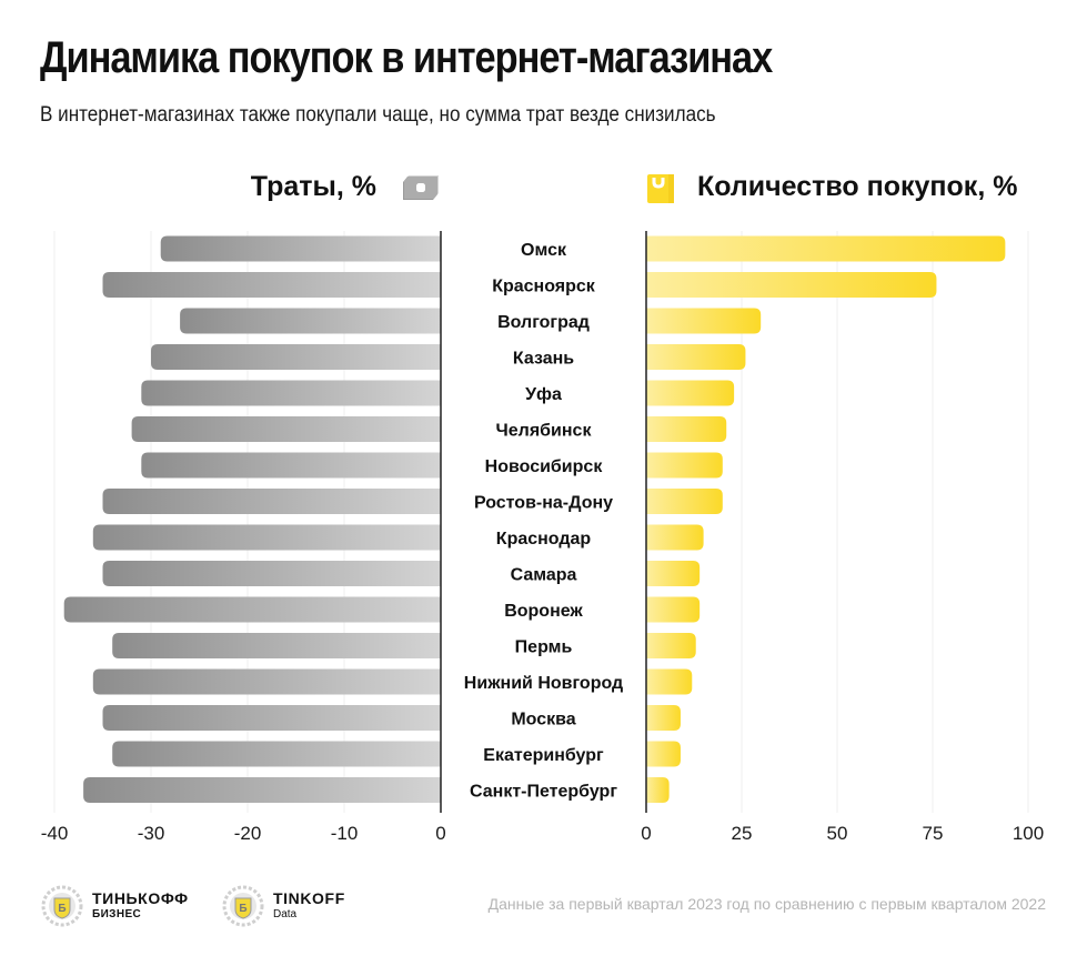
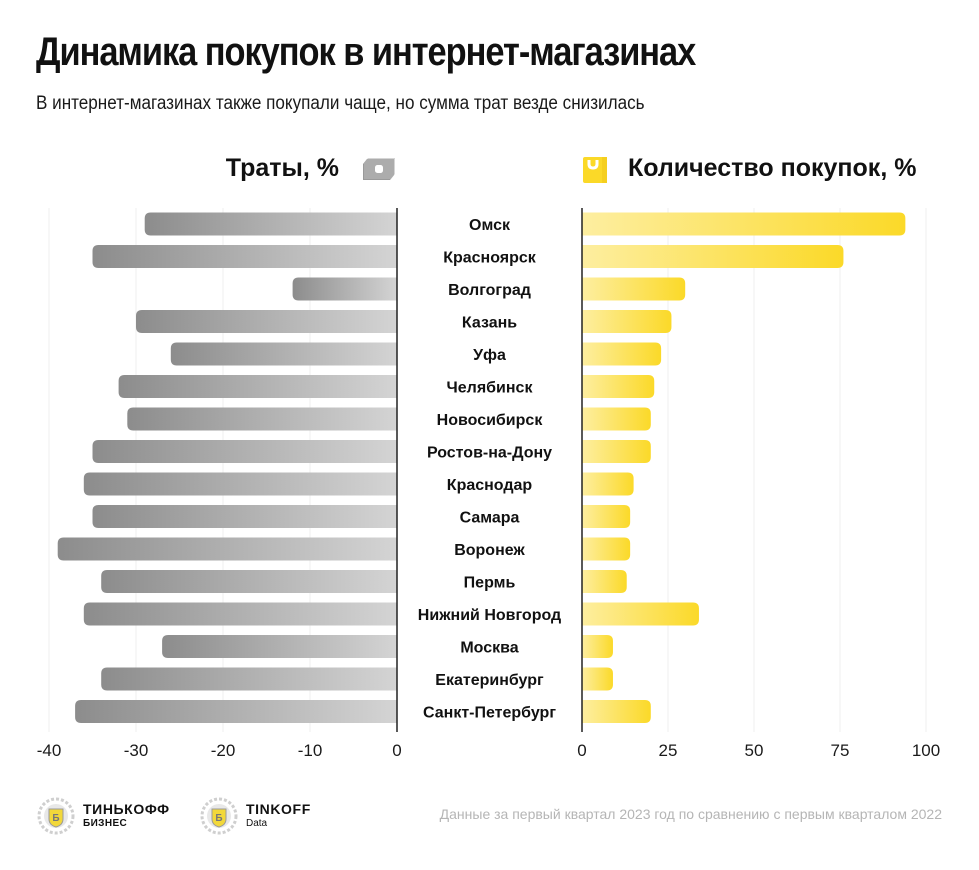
Траты, %/Волгоград: -27 -> -12
Траты, %/Уфа: -31 -> -26
Количество покупок, %/Нижний Новгород: 12 -> 34
Траты, %/Москва: -35 -> -27
Количество покупок, %/Санкт-Петербург: 6 -> 20
